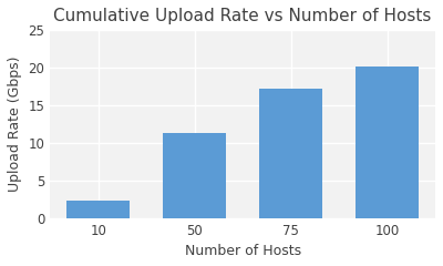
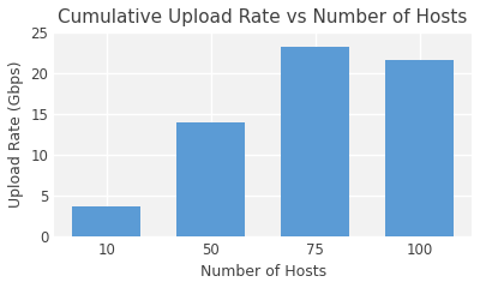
10: 2.3 -> 3.6
50: 11.3 -> 14.0
75: 17.2 -> 23.2
100: 20.2 -> 21.6
